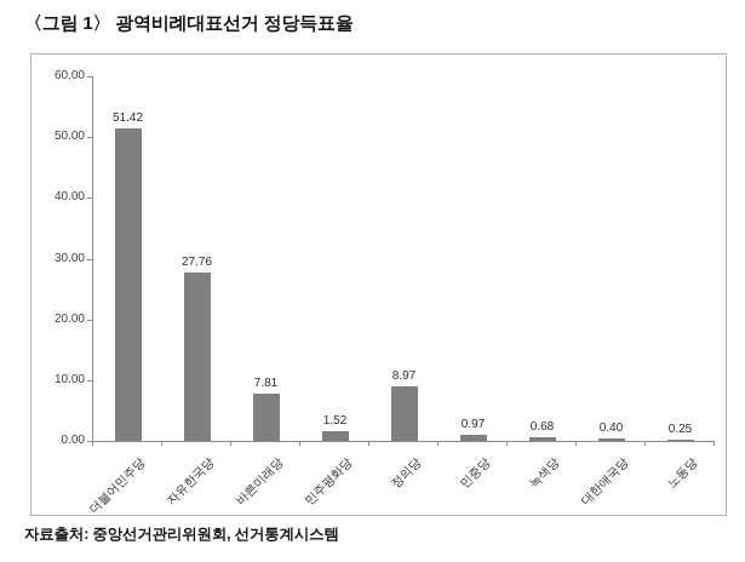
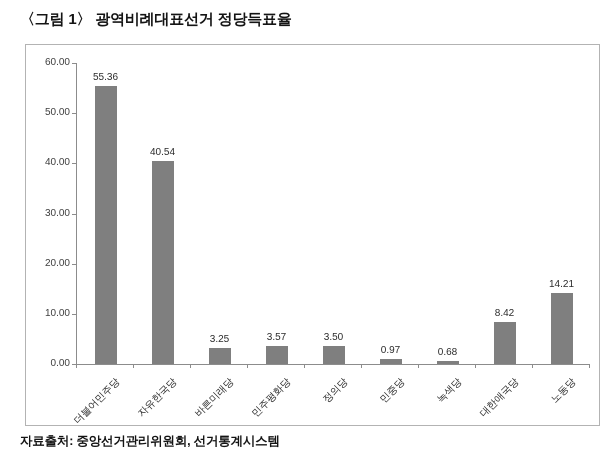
더불어민주당: 51.42 -> 55.36
자유한국당: 27.76 -> 40.54
바른미래당: 7.81 -> 3.25
민주평화당: 1.52 -> 3.57
정의당: 8.97 -> 3.50
대한애국당: 0.40 -> 8.42
노동당: 0.25 -> 14.21
